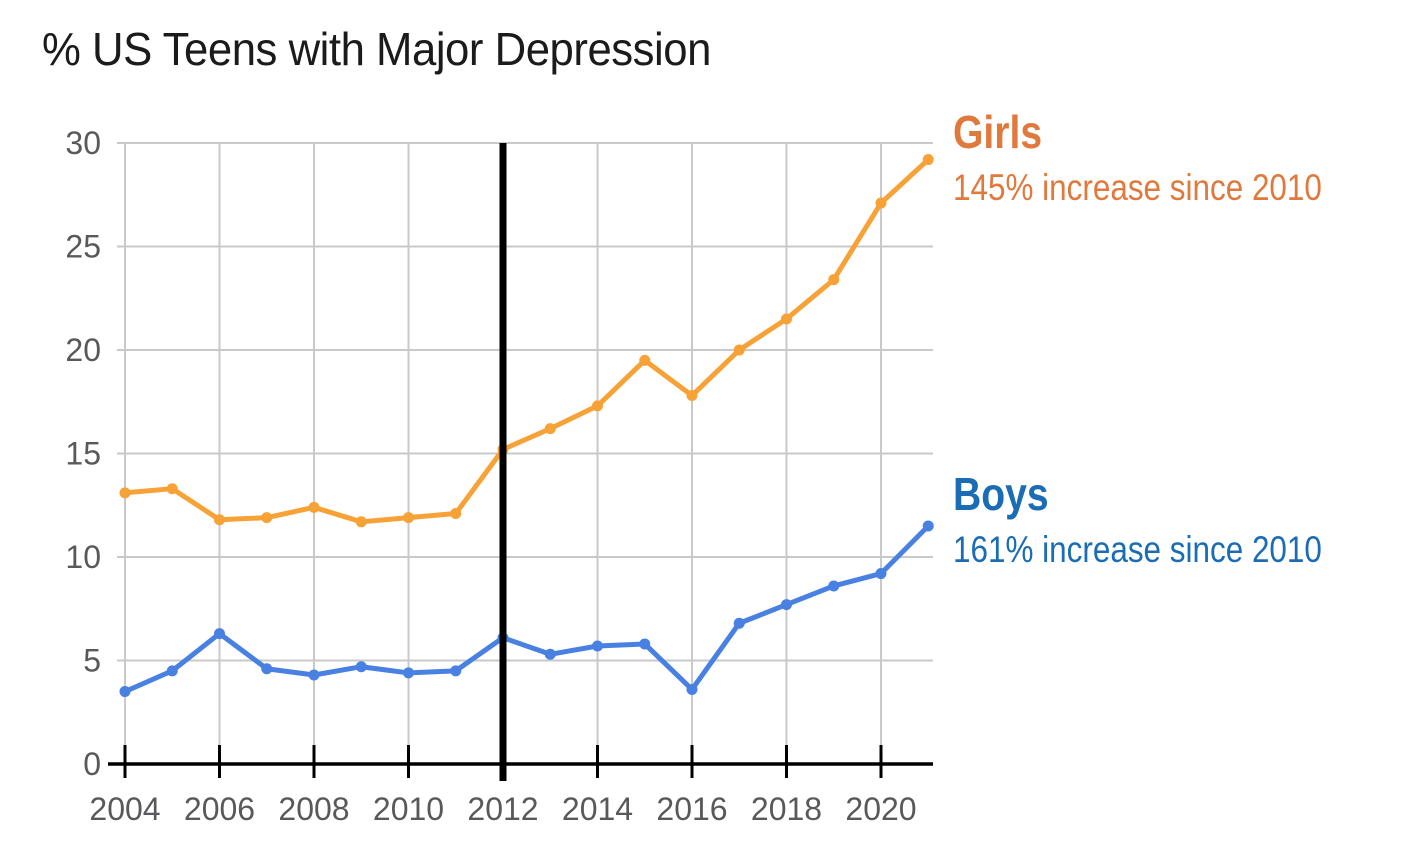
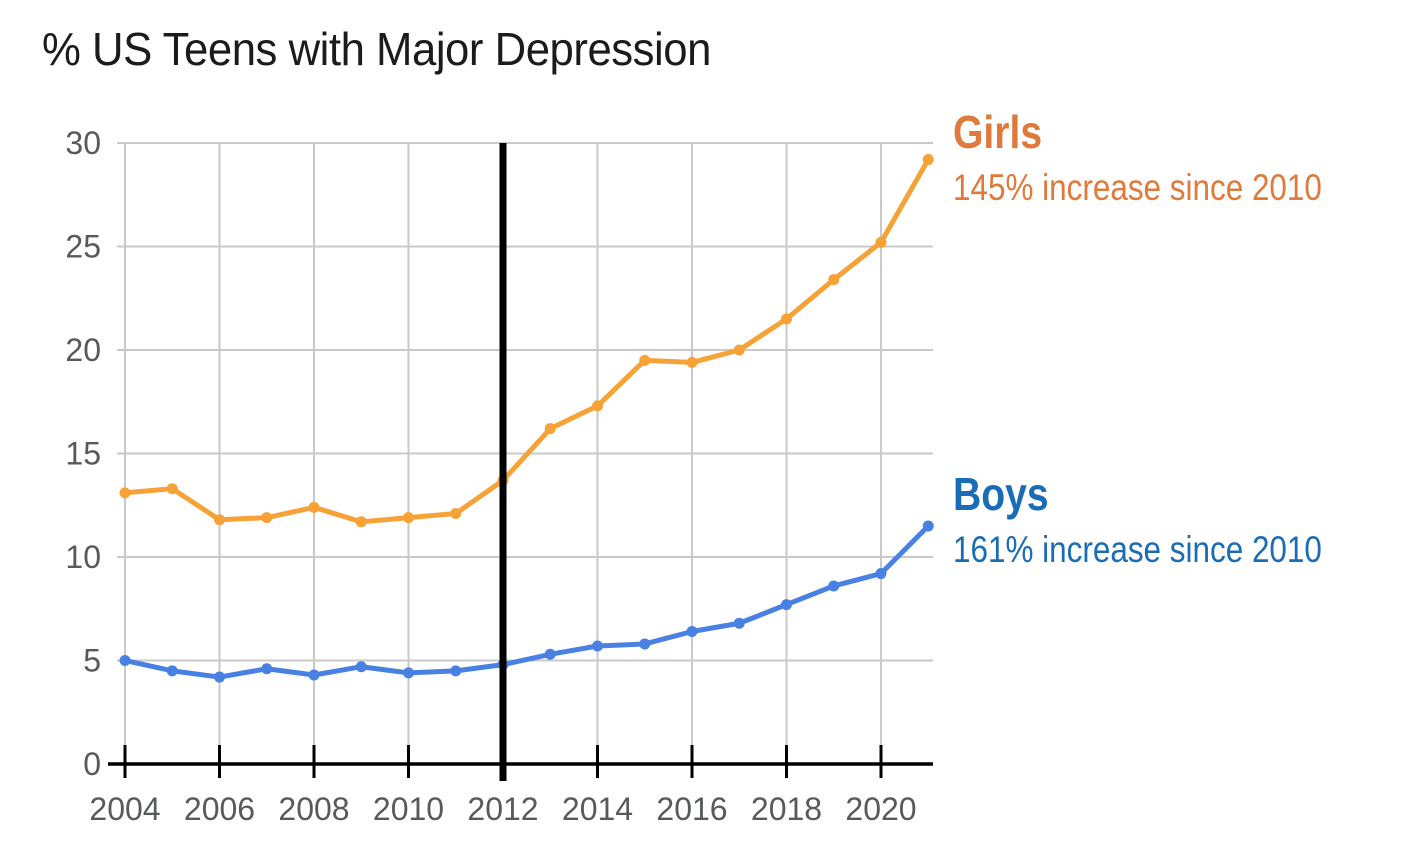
Boys/2004: 3.5 -> 5.0
Boys/2006: 6.3 -> 4.2
Girls/2012: 15.2 -> 13.7
Boys/2012: 6.1 -> 4.8
Girls/2016: 17.8 -> 19.4
Boys/2016: 3.6 -> 6.4
Girls/2020: 27.1 -> 25.2
